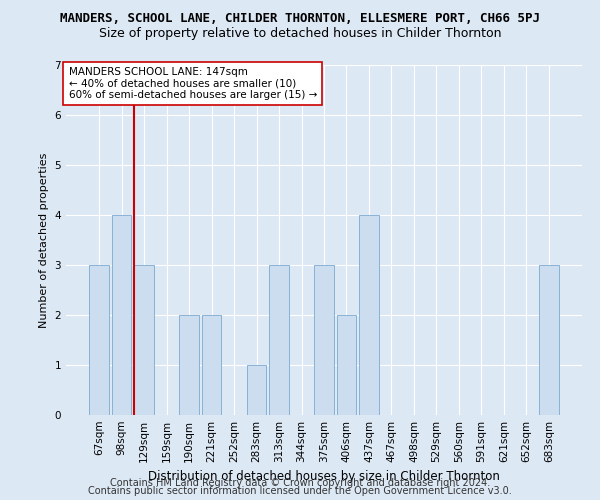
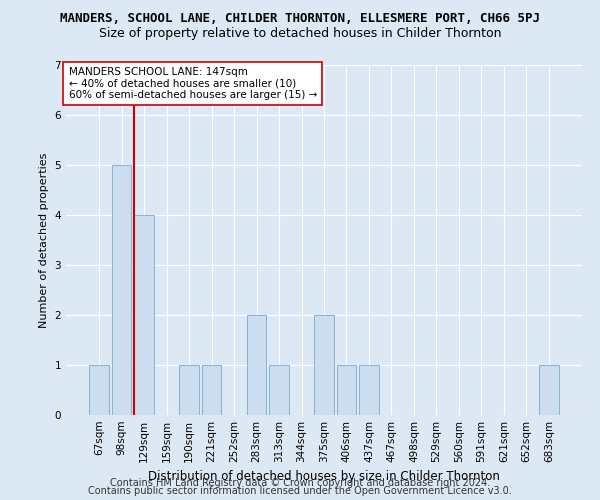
67sqm: 3 -> 1
98sqm: 4 -> 5
129sqm: 3 -> 4
190sqm: 2 -> 1
221sqm: 2 -> 1
283sqm: 1 -> 2
313sqm: 3 -> 1
375sqm: 3 -> 2
406sqm: 2 -> 1
437sqm: 4 -> 1
683sqm: 3 -> 1
